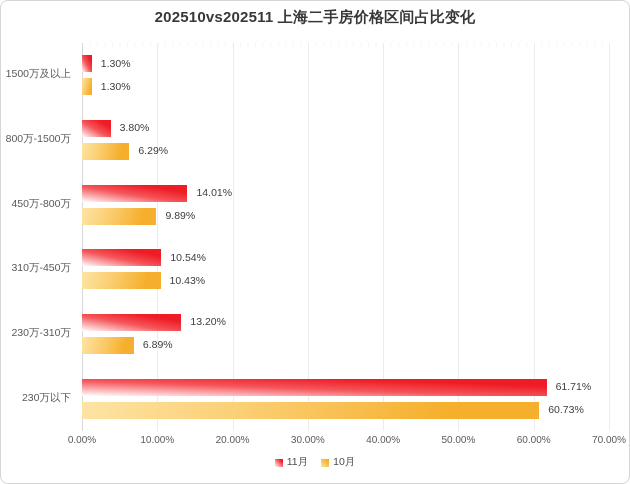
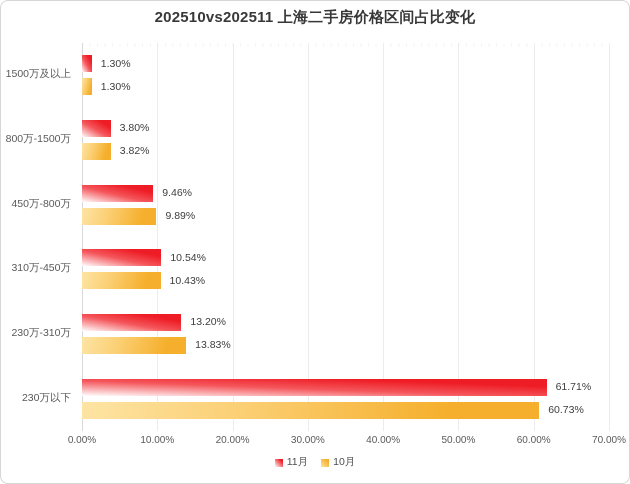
10月/800万-1500万: 6.29% -> 3.82%
11月/450万-800万: 14.01% -> 9.46%
10月/230万-310万: 6.89% -> 13.83%
